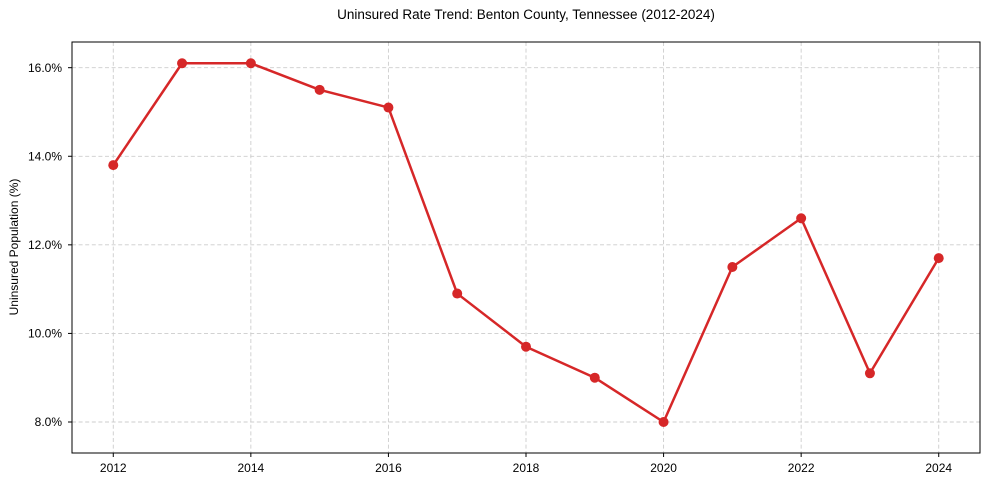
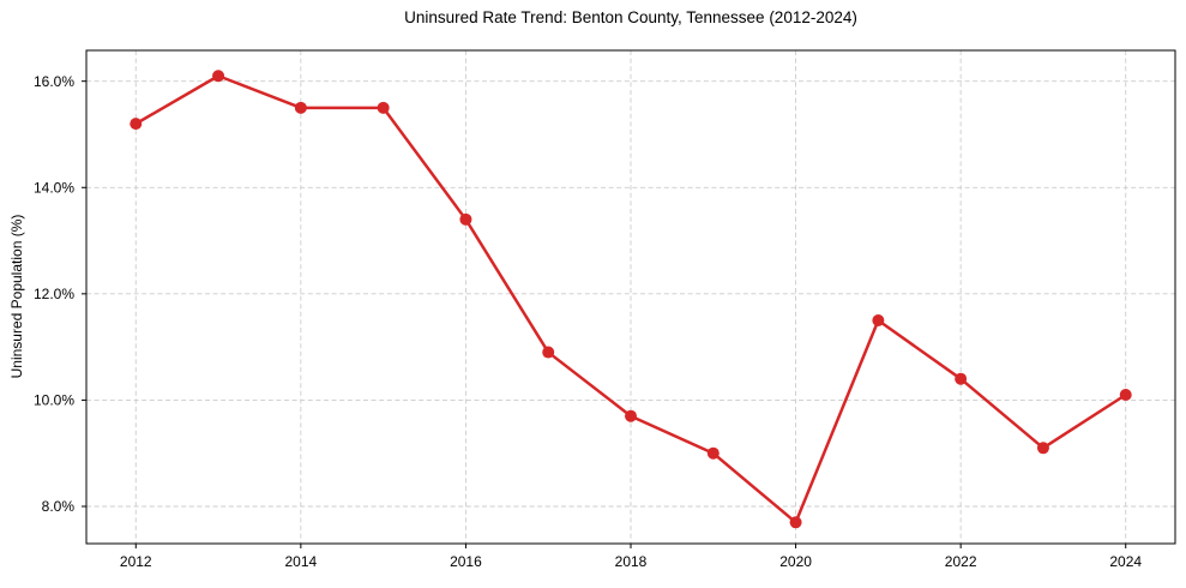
2012: 13.8% -> 15.2%
2014: 16.1% -> 15.5%
2016: 15.1% -> 13.4%
2020: 8.0% -> 7.7%
2022: 12.6% -> 10.4%
2024: 11.7% -> 10.1%
